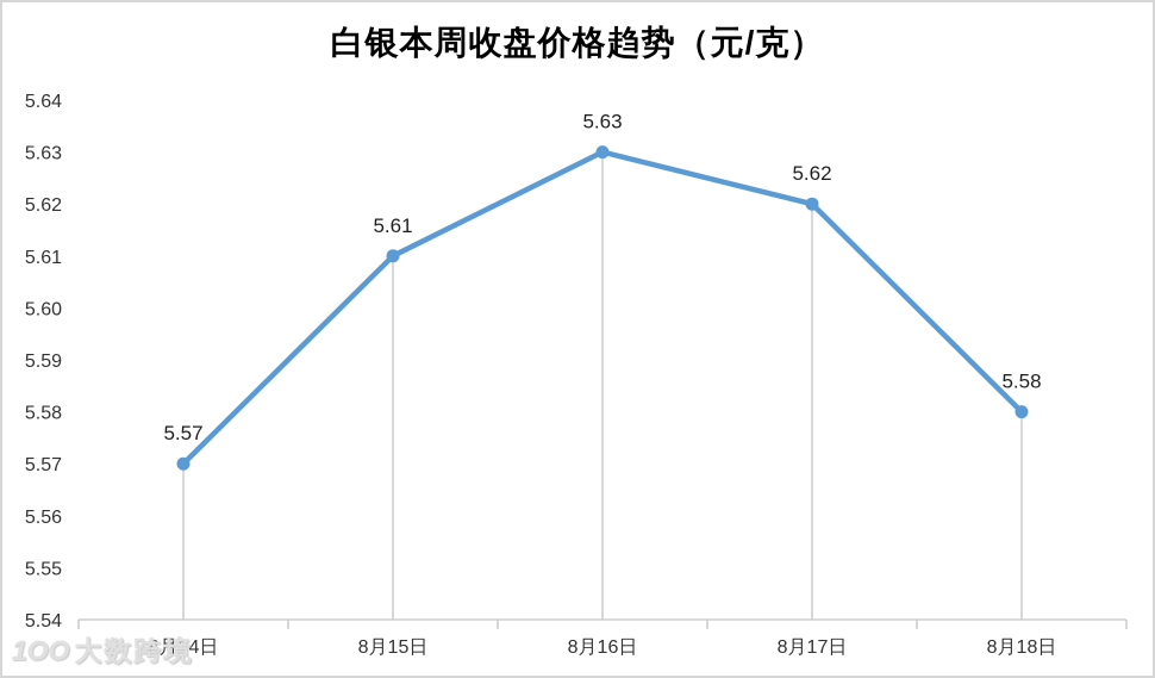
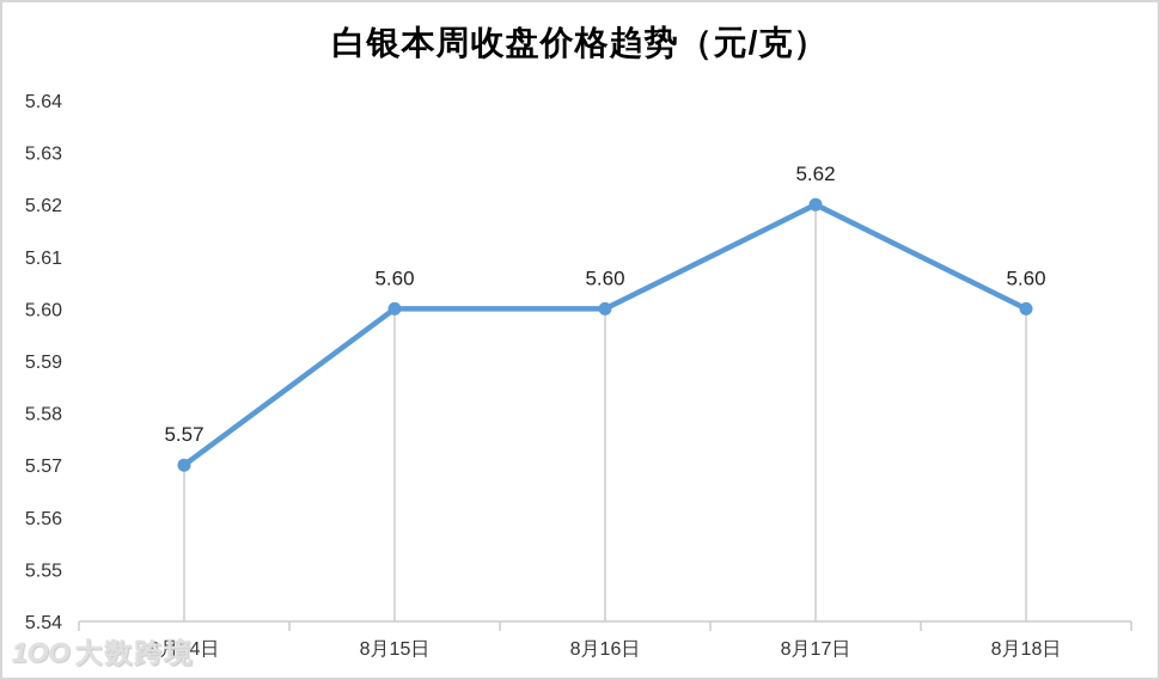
8月15日: 5.61 -> 5.60
8月16日: 5.63 -> 5.60
8月18日: 5.58 -> 5.60
